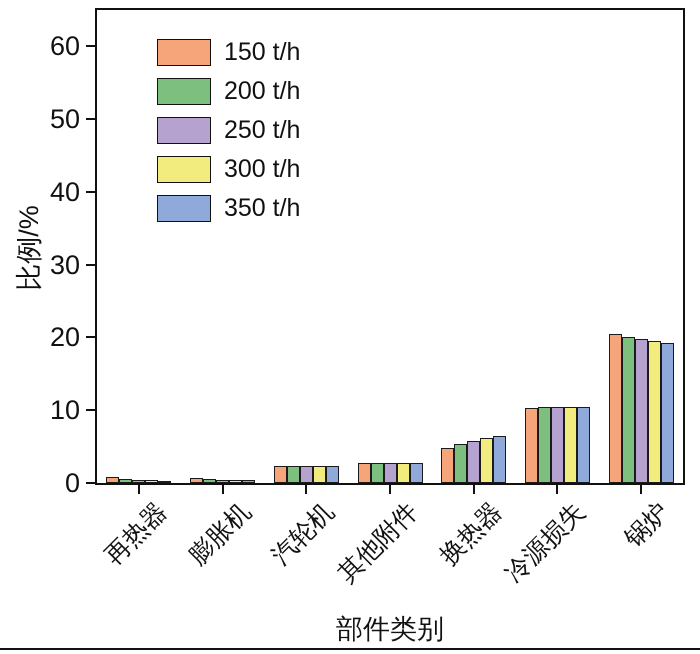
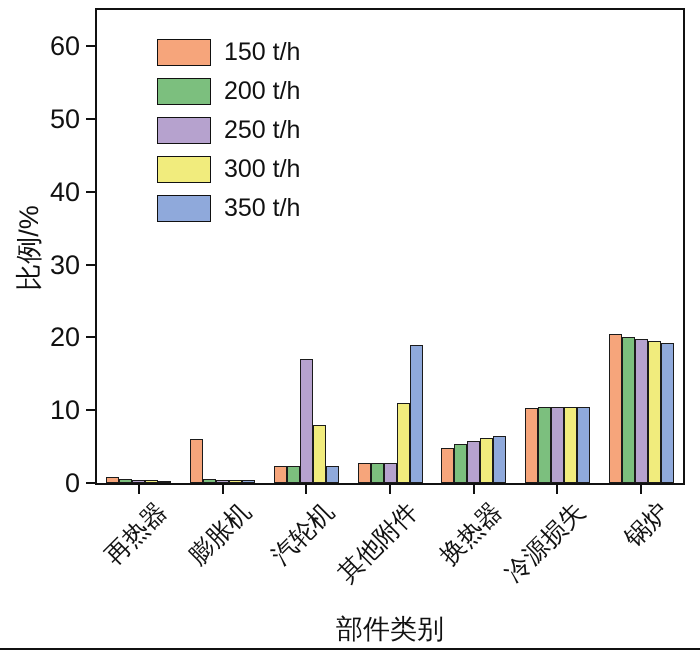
150 t/h/膨胀机: 1 -> 6
250 t/h/汽轮机: 2 -> 17
300 t/h/汽轮机: 2 -> 8
300 t/h/其他附件: 3 -> 11
350 t/h/其他附件: 3 -> 19
